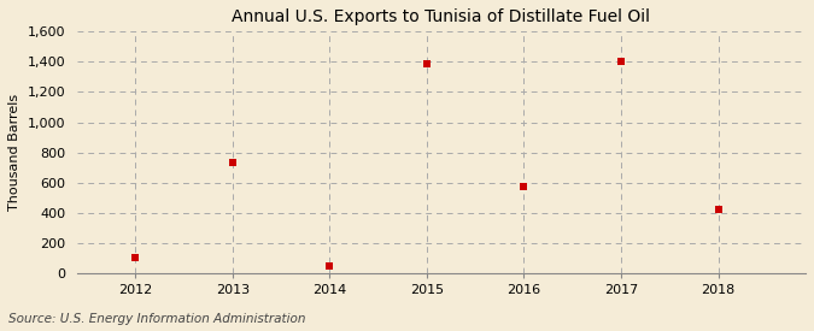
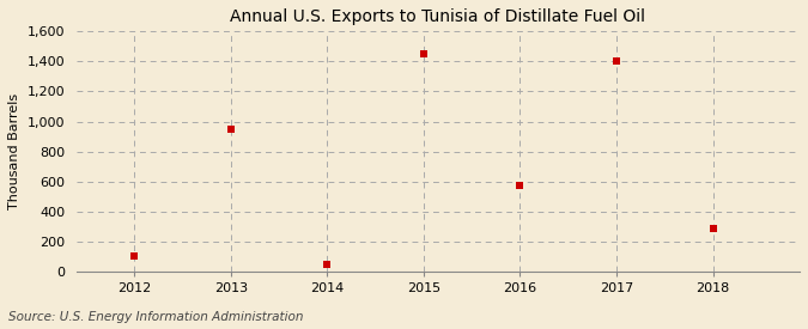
2013: 730 -> 950
2015: 1,390 -> 1,450
2018: 420 -> 290
